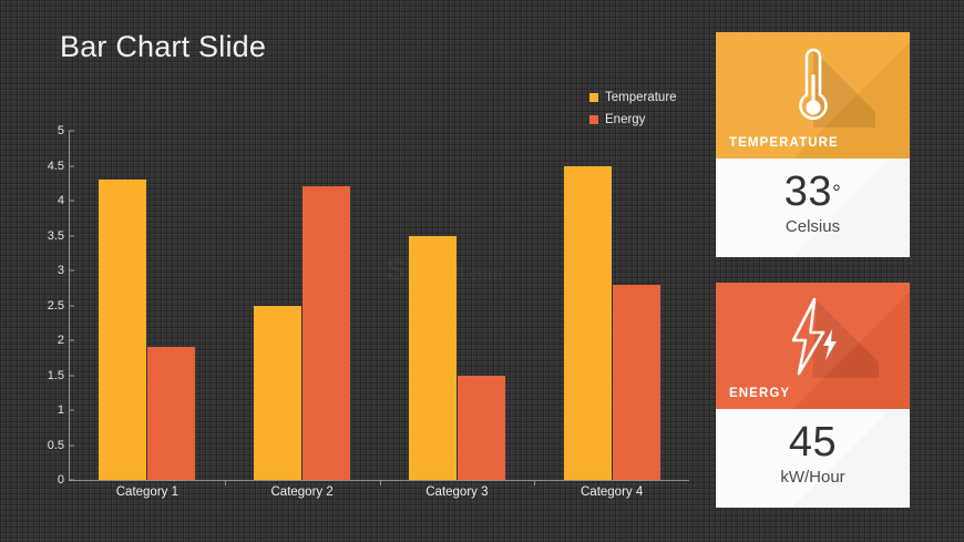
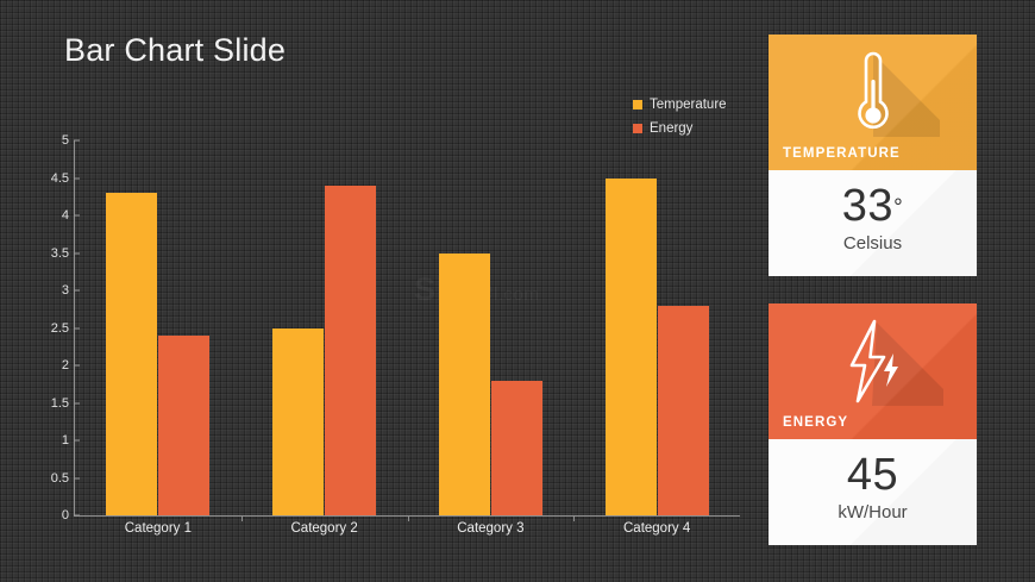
Energy/Category 1: 1.9 -> 2.4
Energy/Category 2: 4.2 -> 4.4
Energy/Category 3: 1.5 -> 1.8
